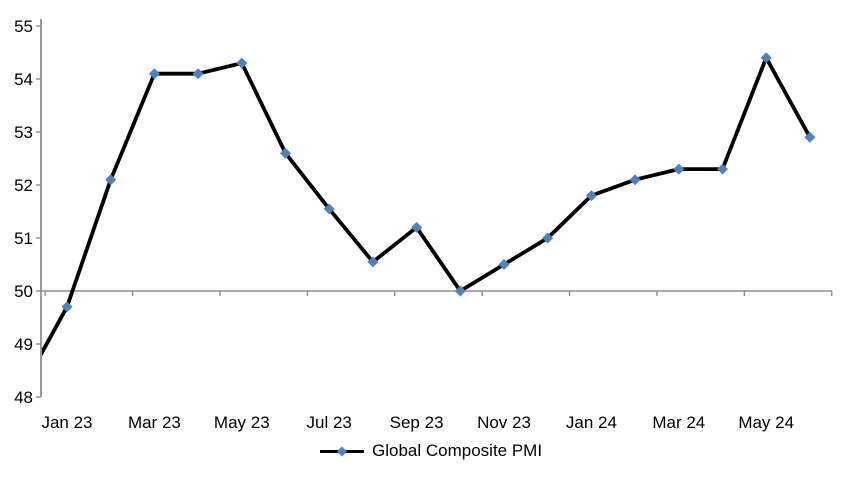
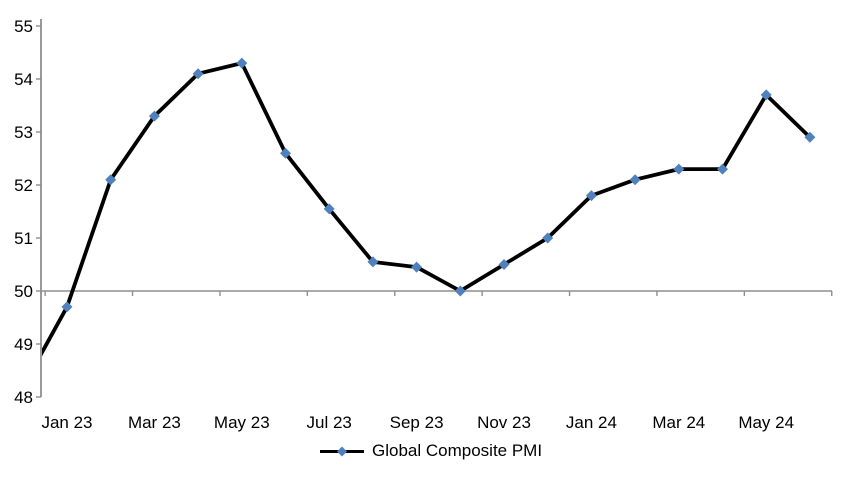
Mar 23: 54.1 -> 53.3
Sep 23: 51.2 -> 50.5
May 24: 54.4 -> 53.7
